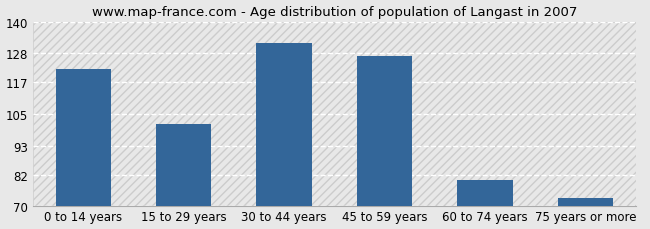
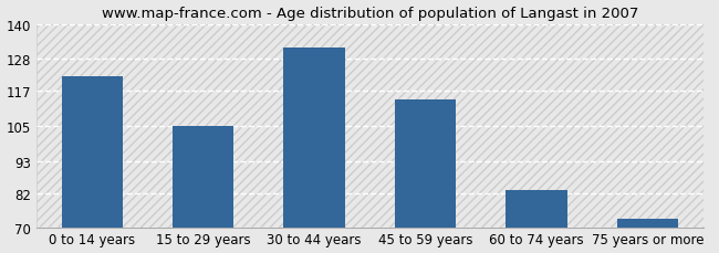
15 to 29 years: 101 -> 105
45 to 59 years: 127 -> 114
60 to 74 years: 80 -> 83
